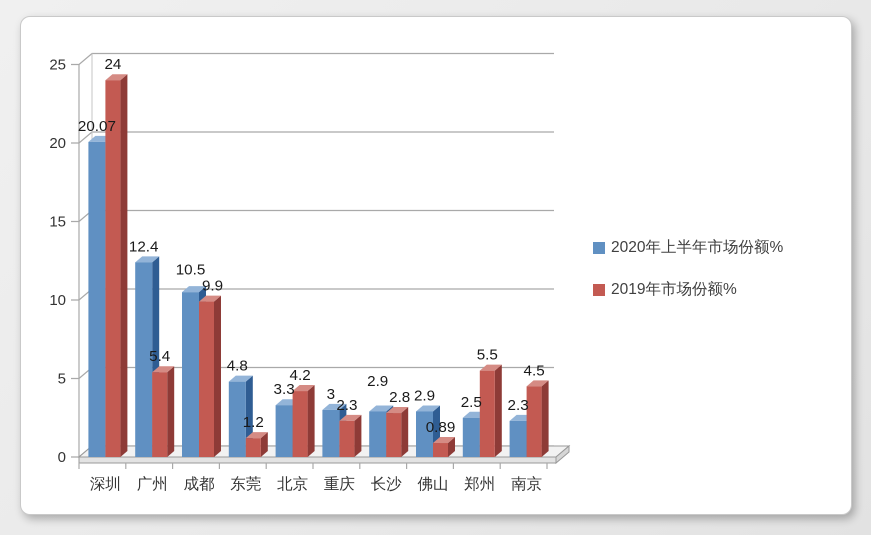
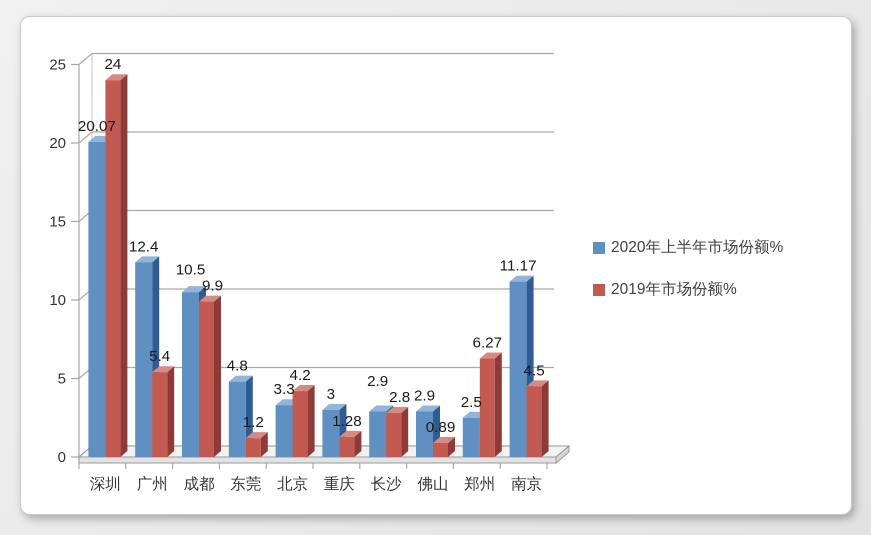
2019年市场份额%/重庆: 2.3 -> 1.28
2019年市场份额%/郑州: 5.5 -> 6.27
2020年上半年市场份额%/南京: 2.3 -> 11.17
